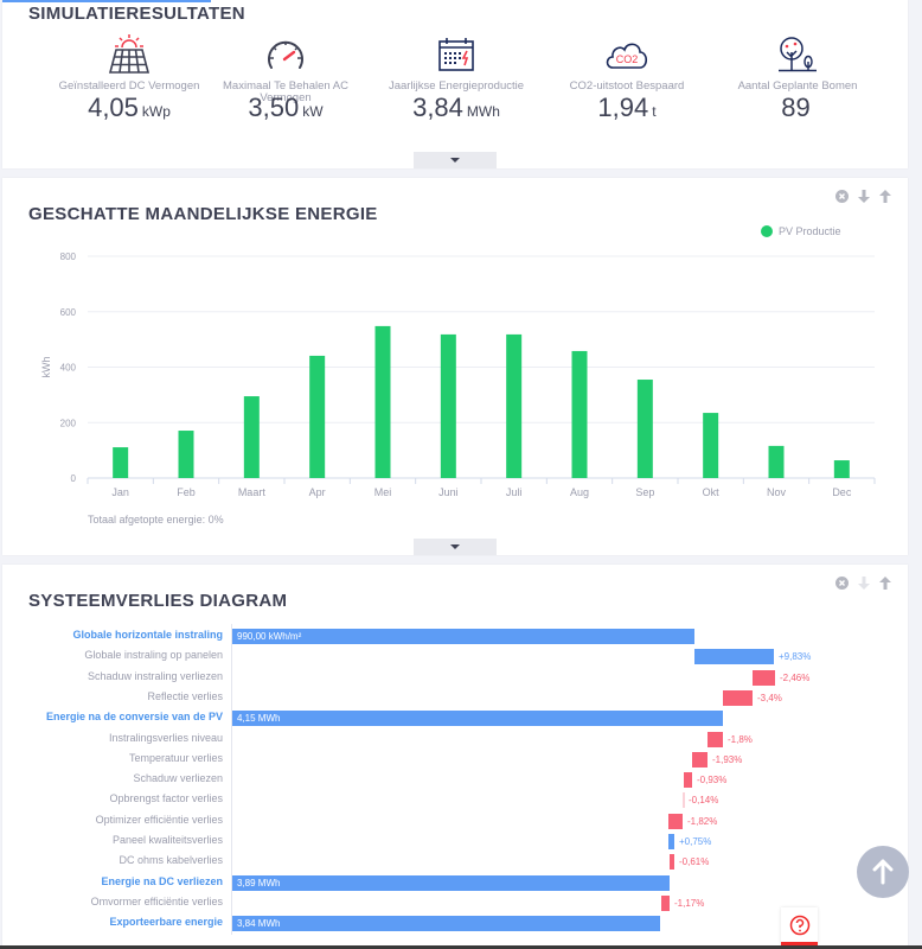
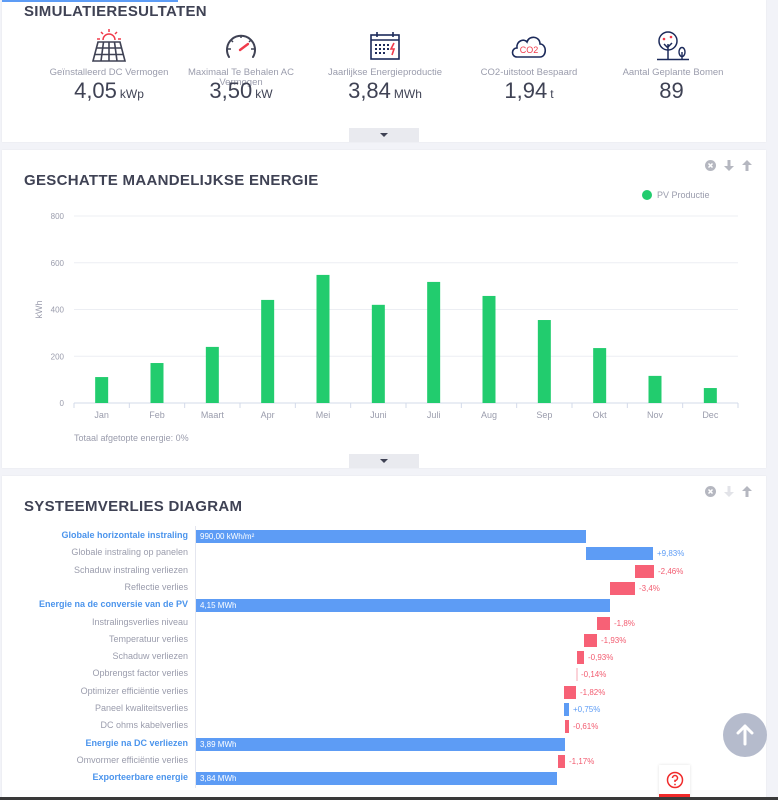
Maart: 300 -> 240
Juni: 520 -> 420
